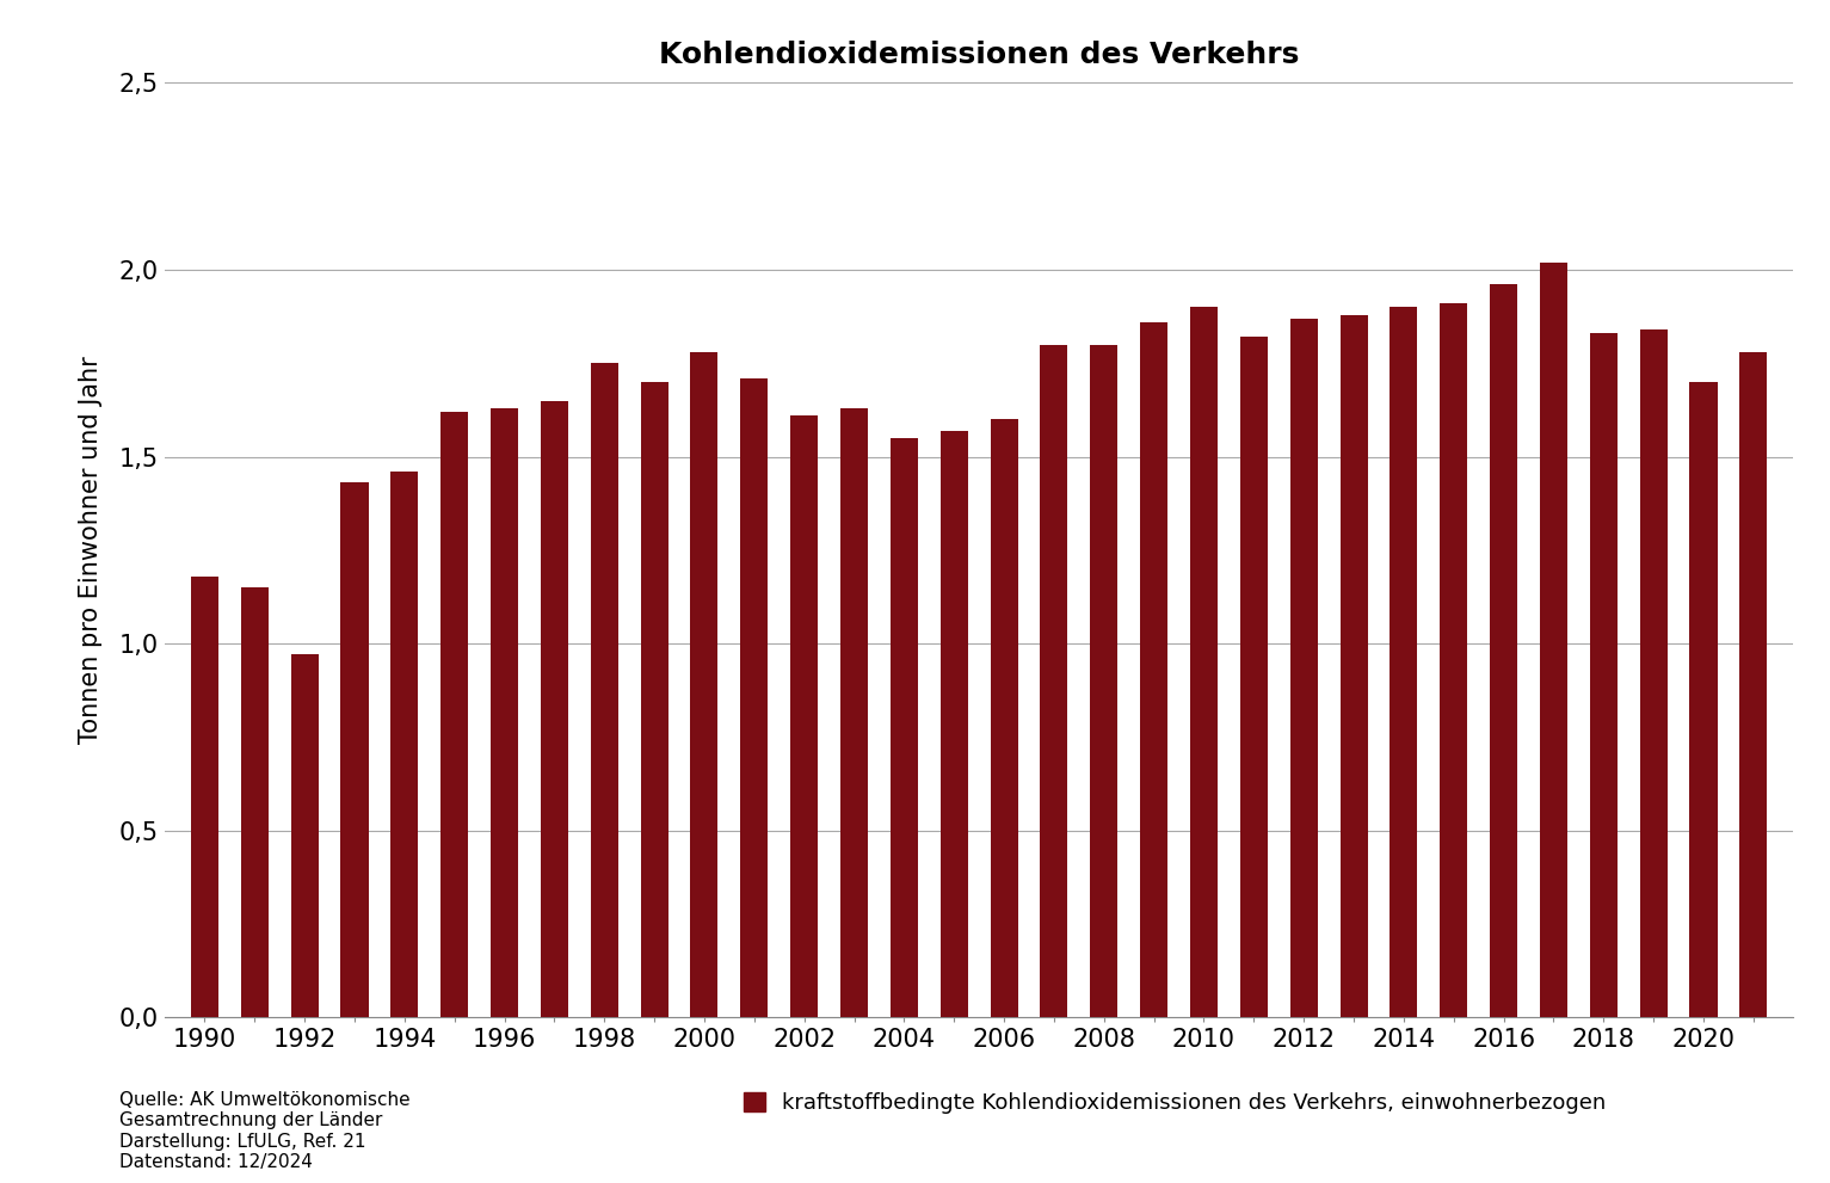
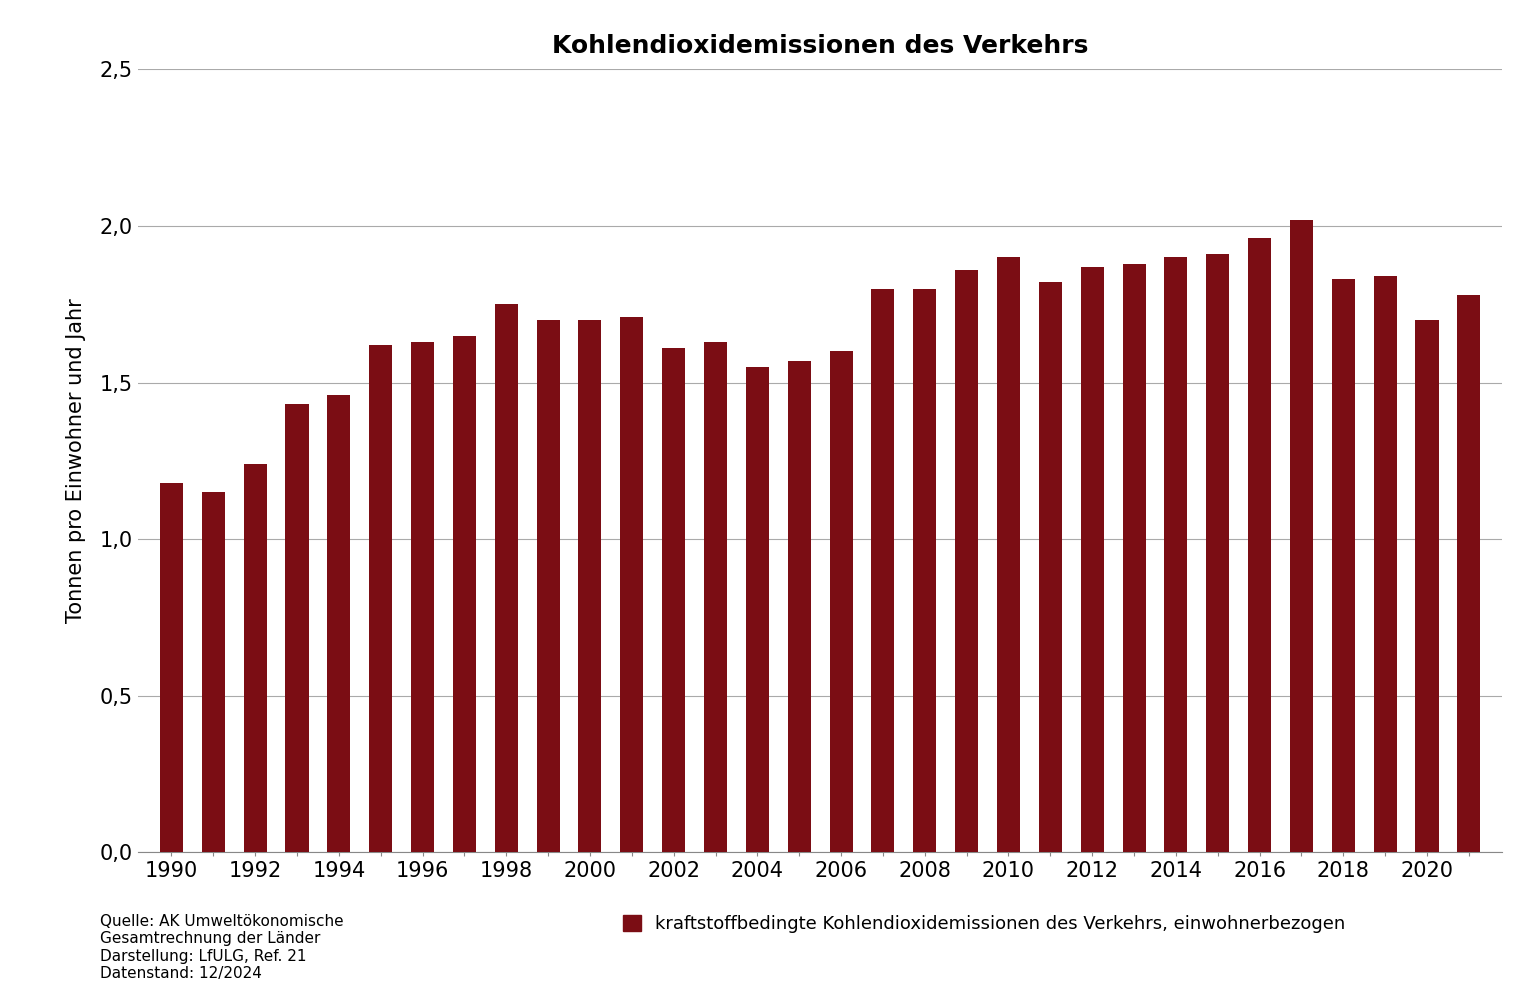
1992: 0,97 -> 1,24
2000: 1,78 -> 1,70
